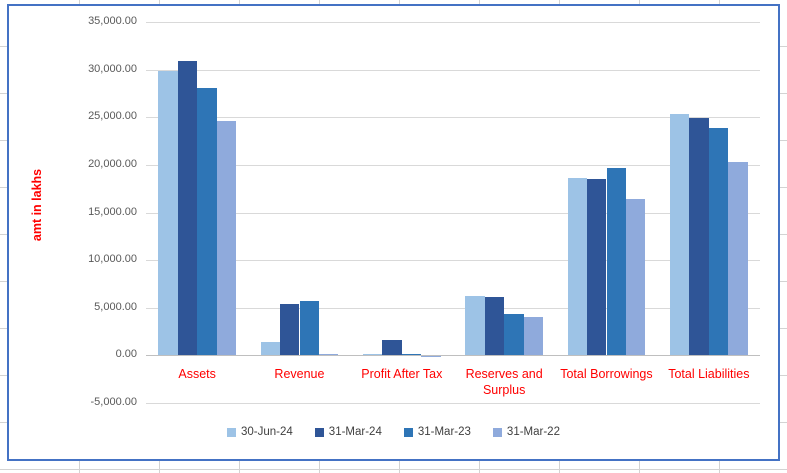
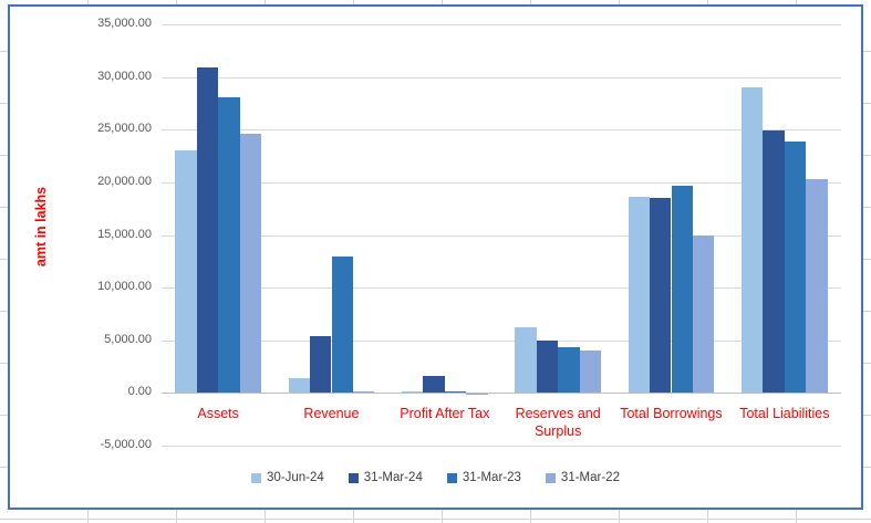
30-Jun-24/Assets: 30000 -> 23000
31-Mar-23/Revenue: 6000 -> 13000
31-Mar-24/Reserves and Surplus: 6000 -> 5000
31-Mar-22/Total Borrowings: 16000 -> 15000
30-Jun-24/Total Liabilities: 25000 -> 29000
